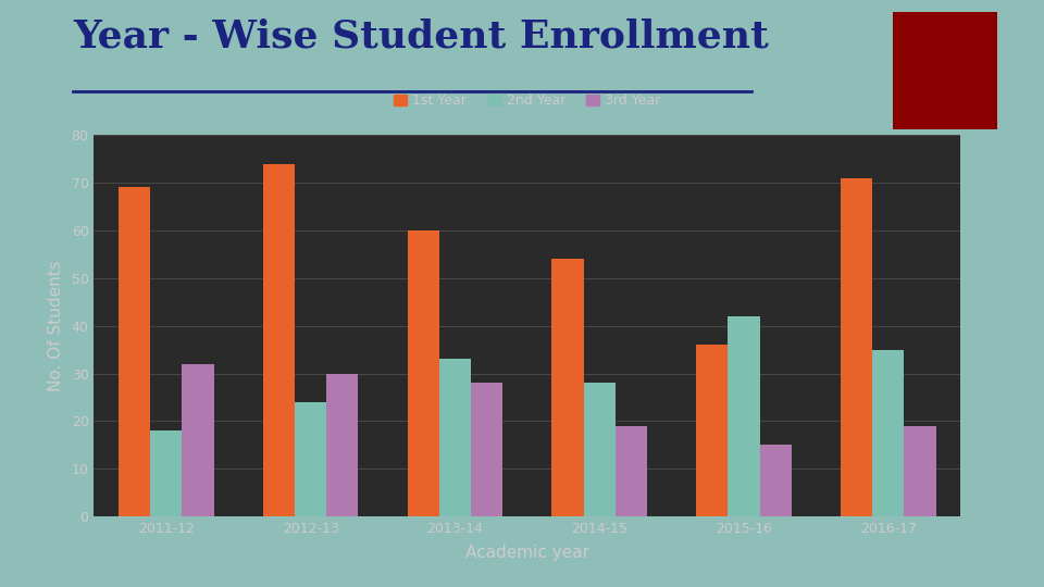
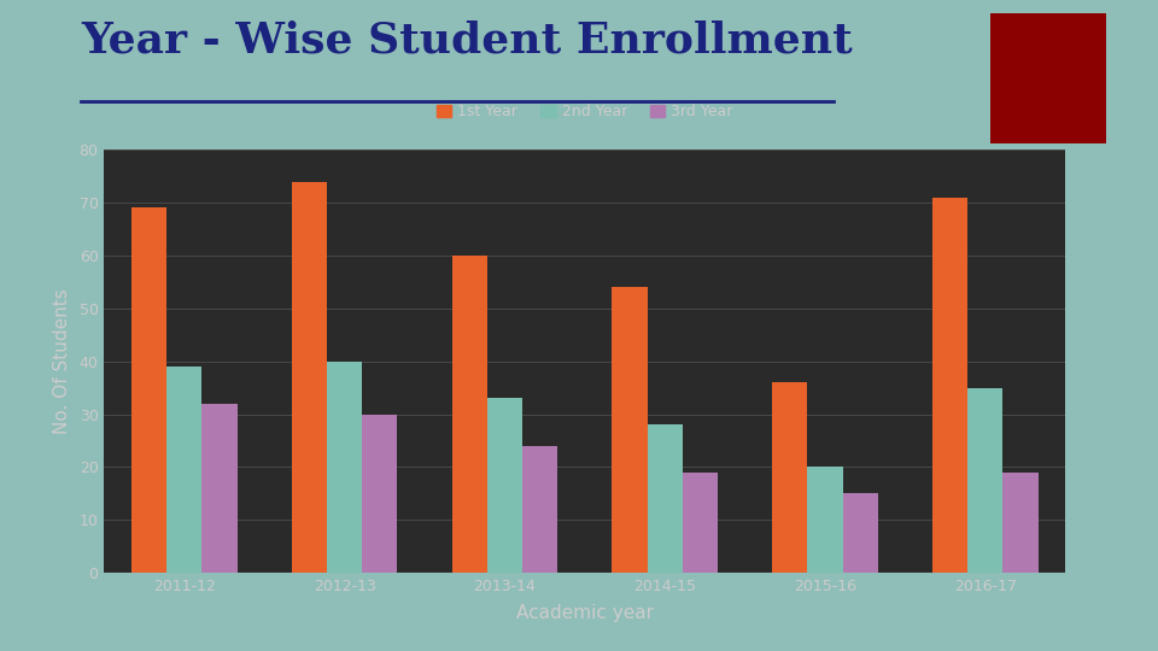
2nd Year/2011-12: 18 -> 39
2nd Year/2012-13: 24 -> 40
3rd Year/2013-14: 28 -> 24
2nd Year/2015-16: 42 -> 20
